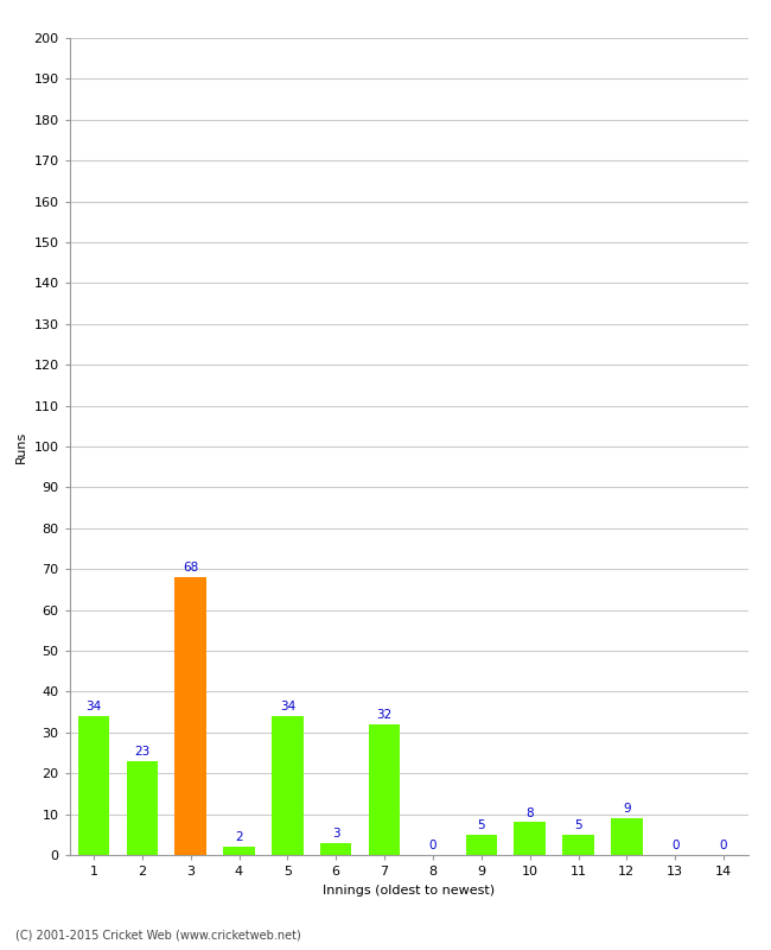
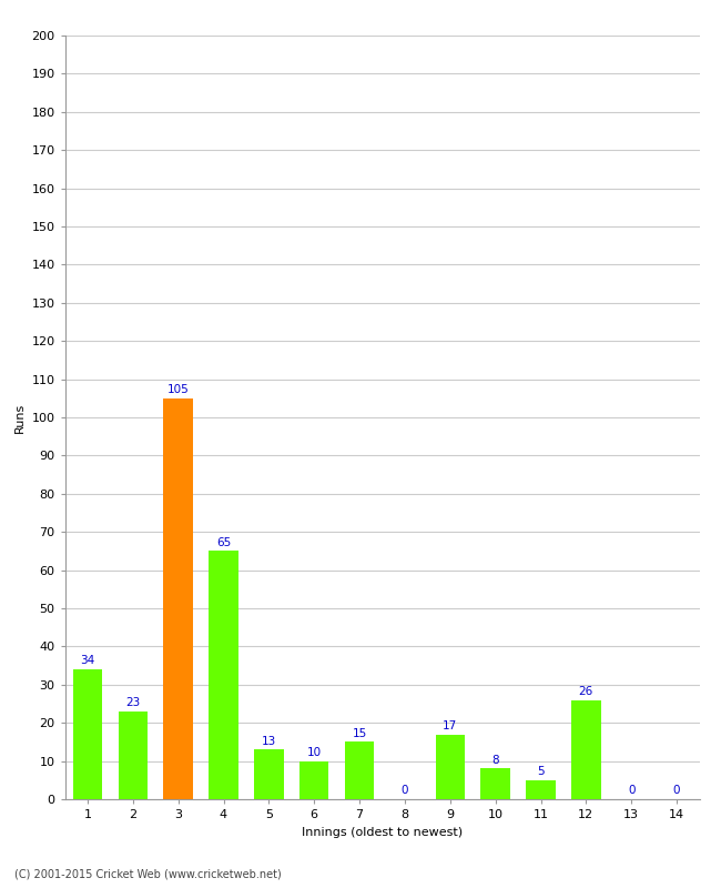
3: 68 -> 105
4: 2 -> 65
5: 34 -> 13
6: 3 -> 10
7: 32 -> 15
9: 5 -> 17
12: 9 -> 26
